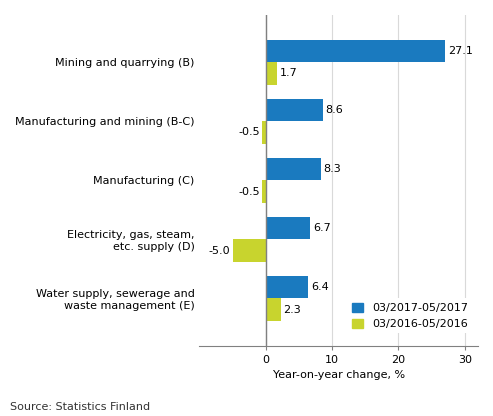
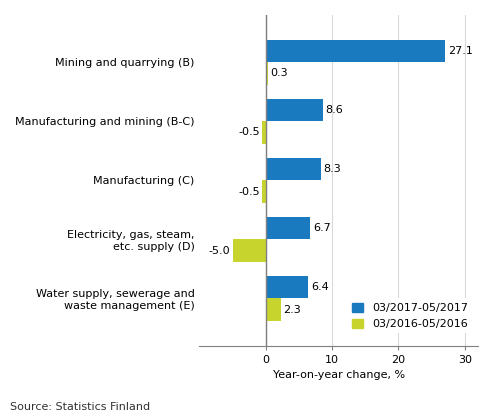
03/2016-05/2016/Mining and quarrying (B): 1.7 -> 0.3
